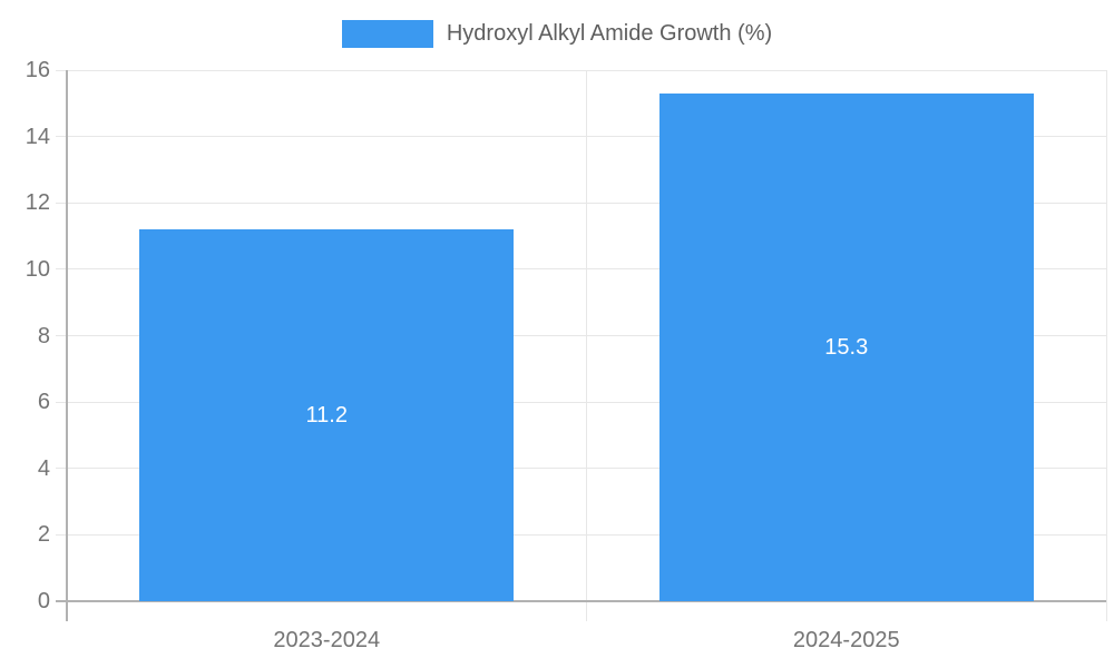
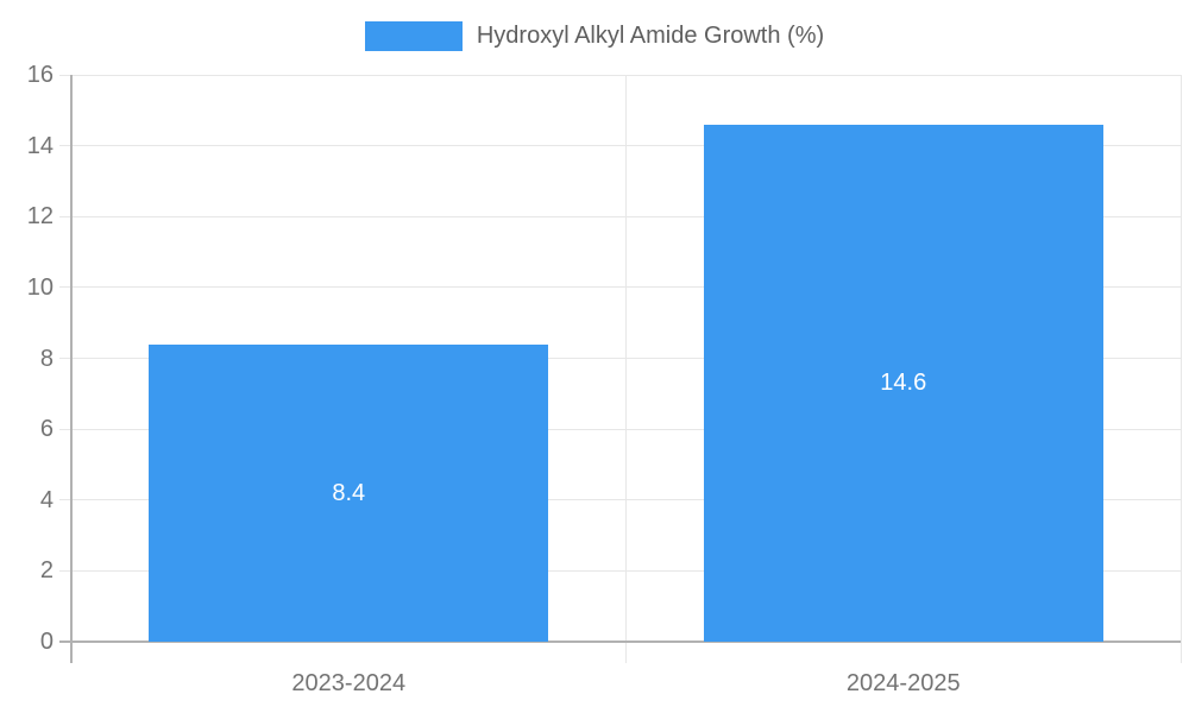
2023-2024: 11.2 -> 8.4
2024-2025: 15.3 -> 14.6
